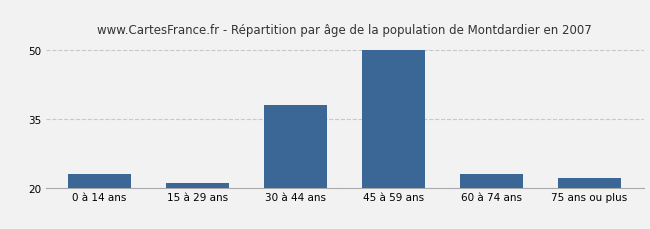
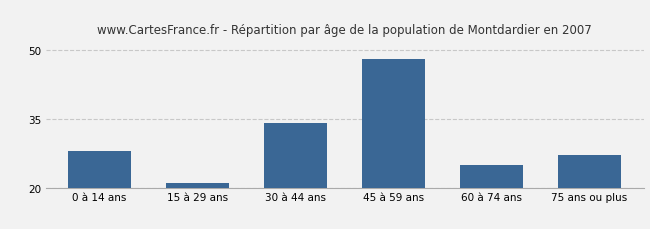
0 à 14 ans: 23 -> 28
30 à 44 ans: 38 -> 34
45 à 59 ans: 50 -> 48
60 à 74 ans: 23 -> 25
75 ans ou plus: 22 -> 27
